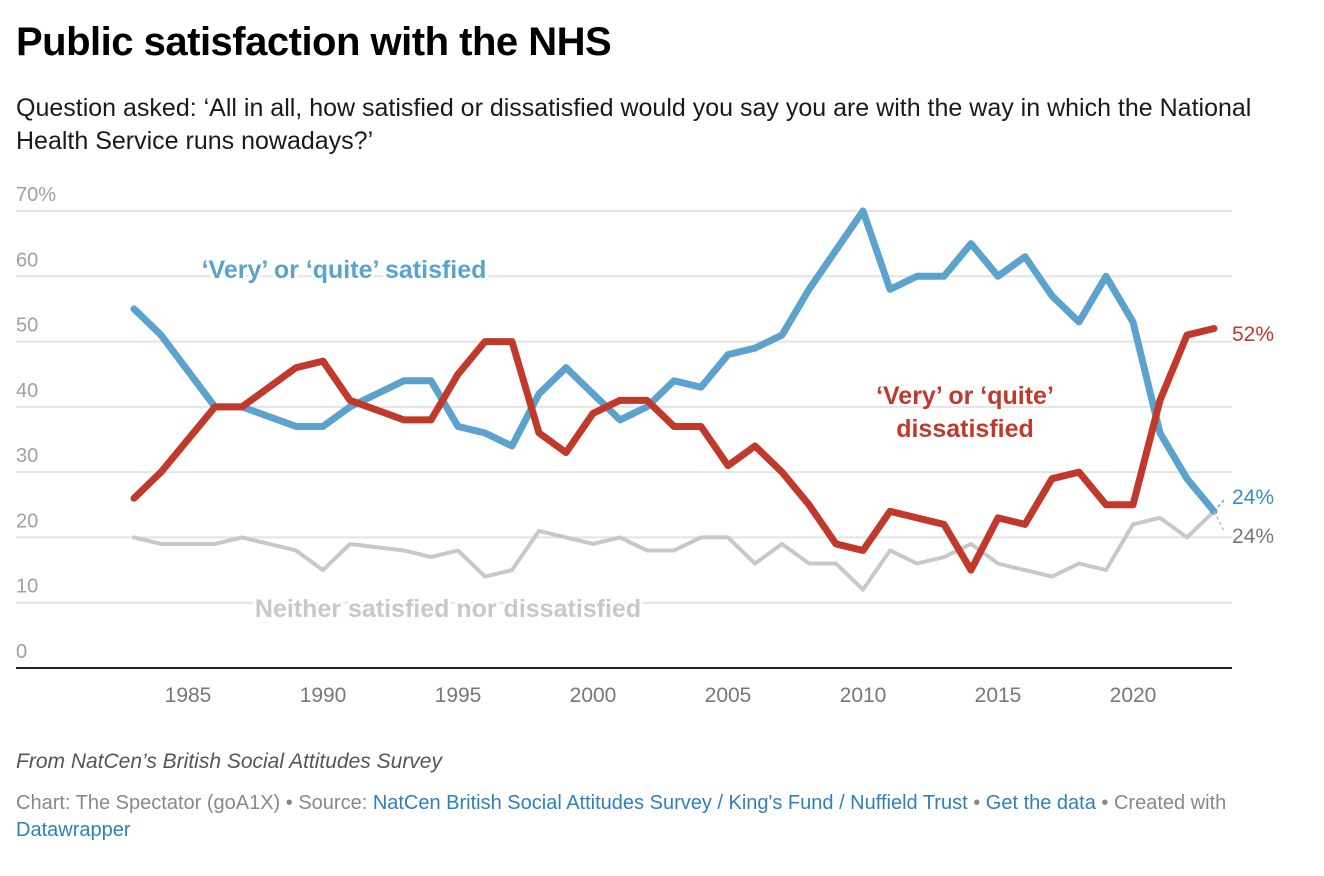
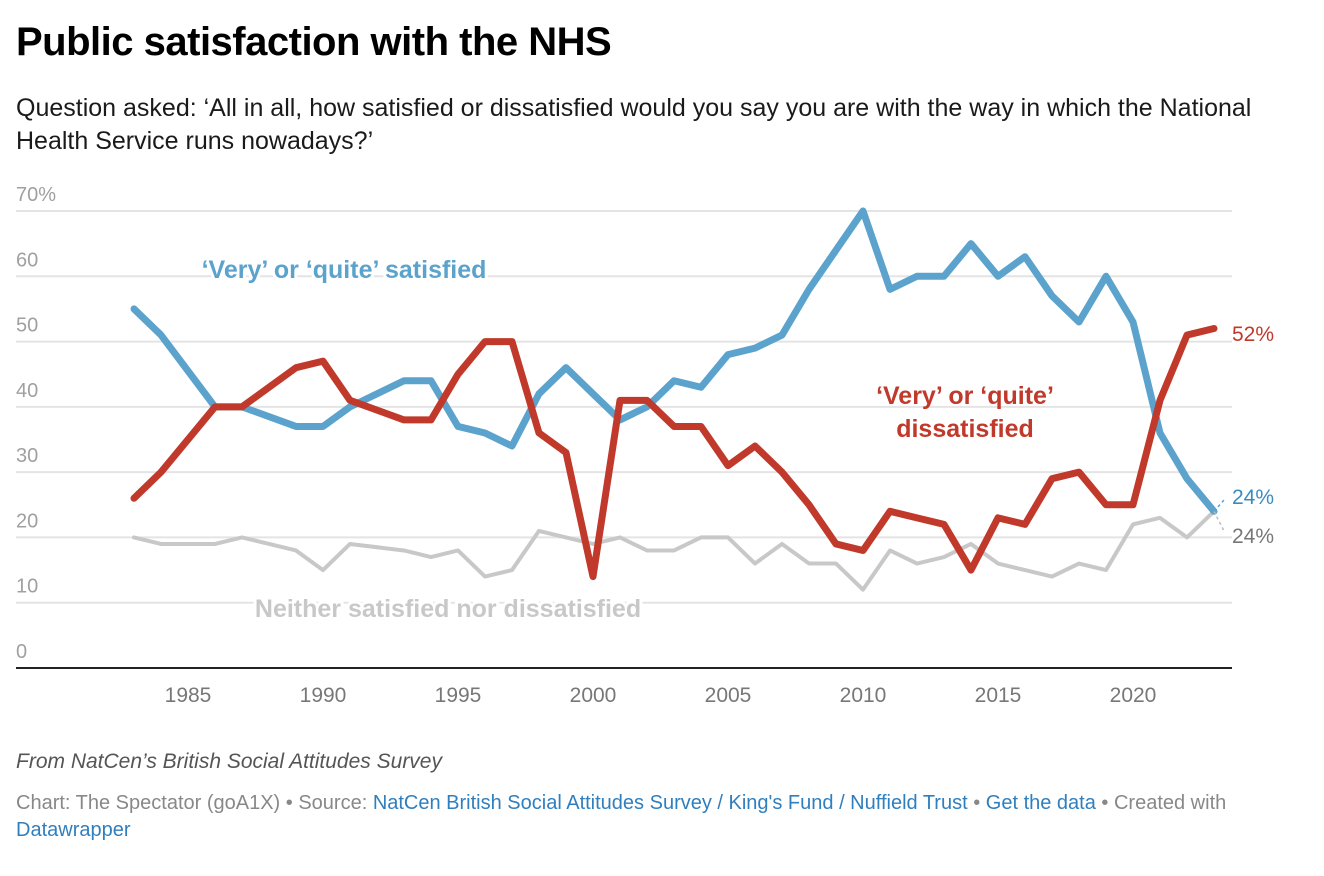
‘Very’ or ‘quite’ dissatisfied/2000: 39% -> 14%
